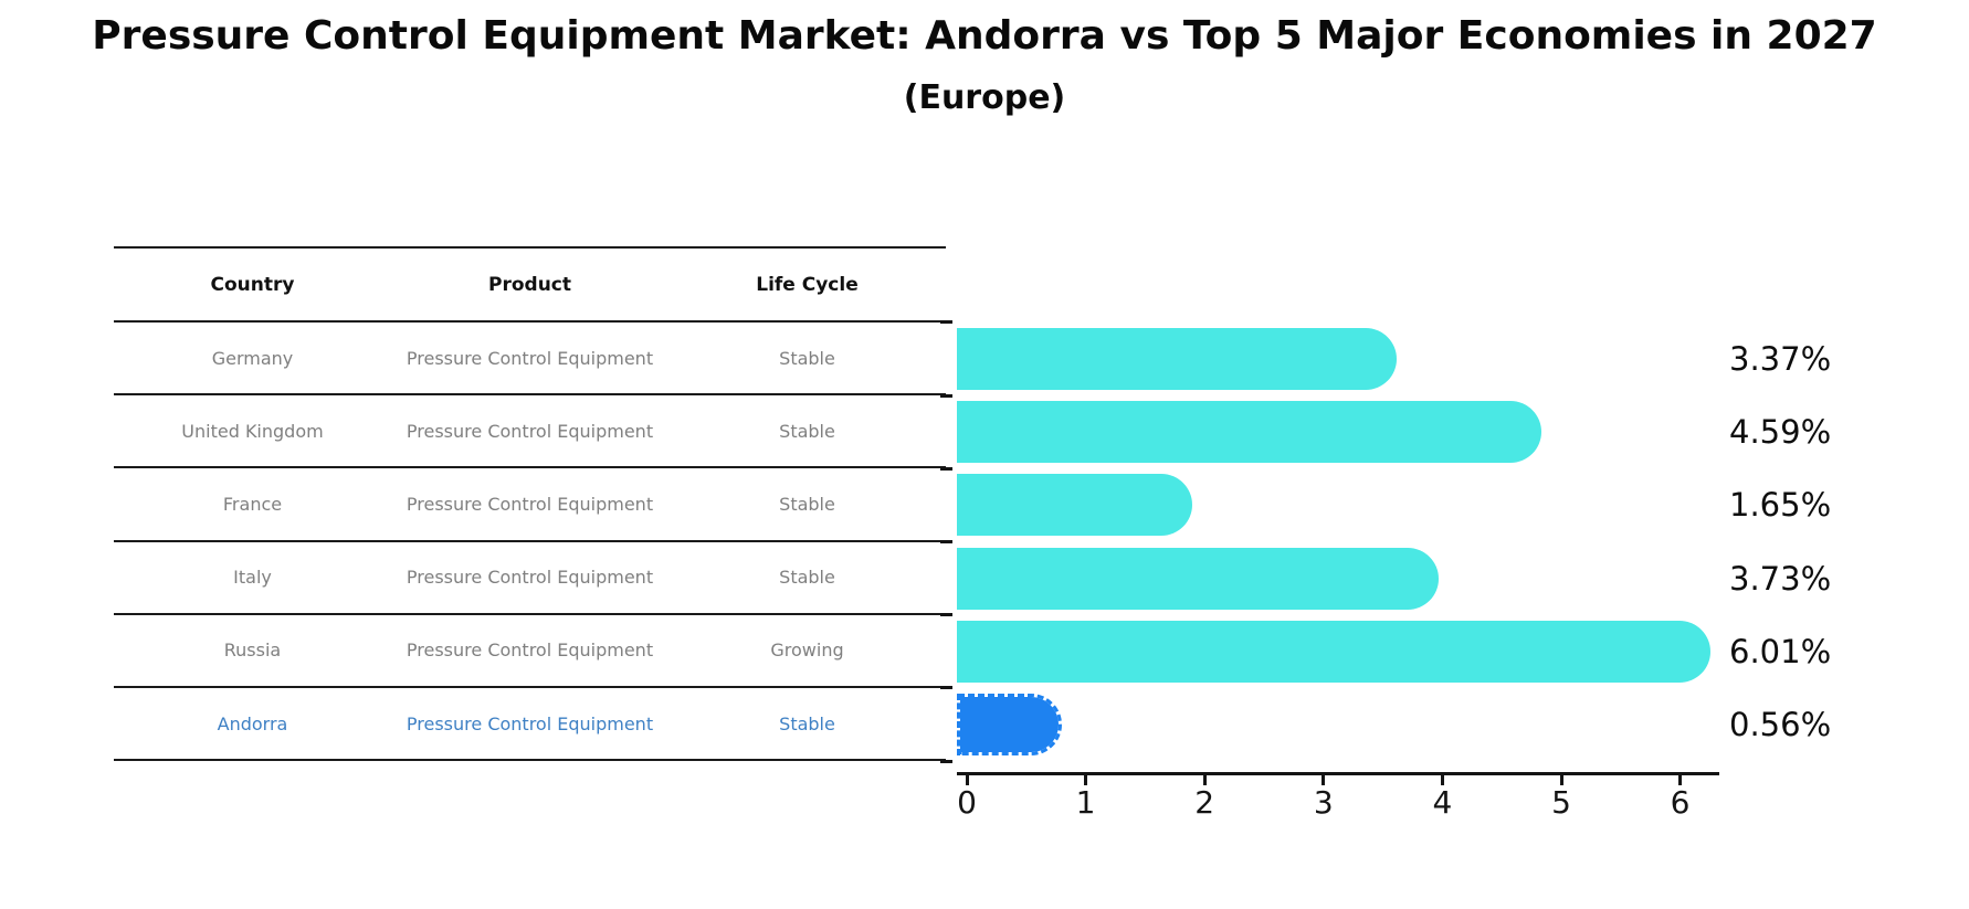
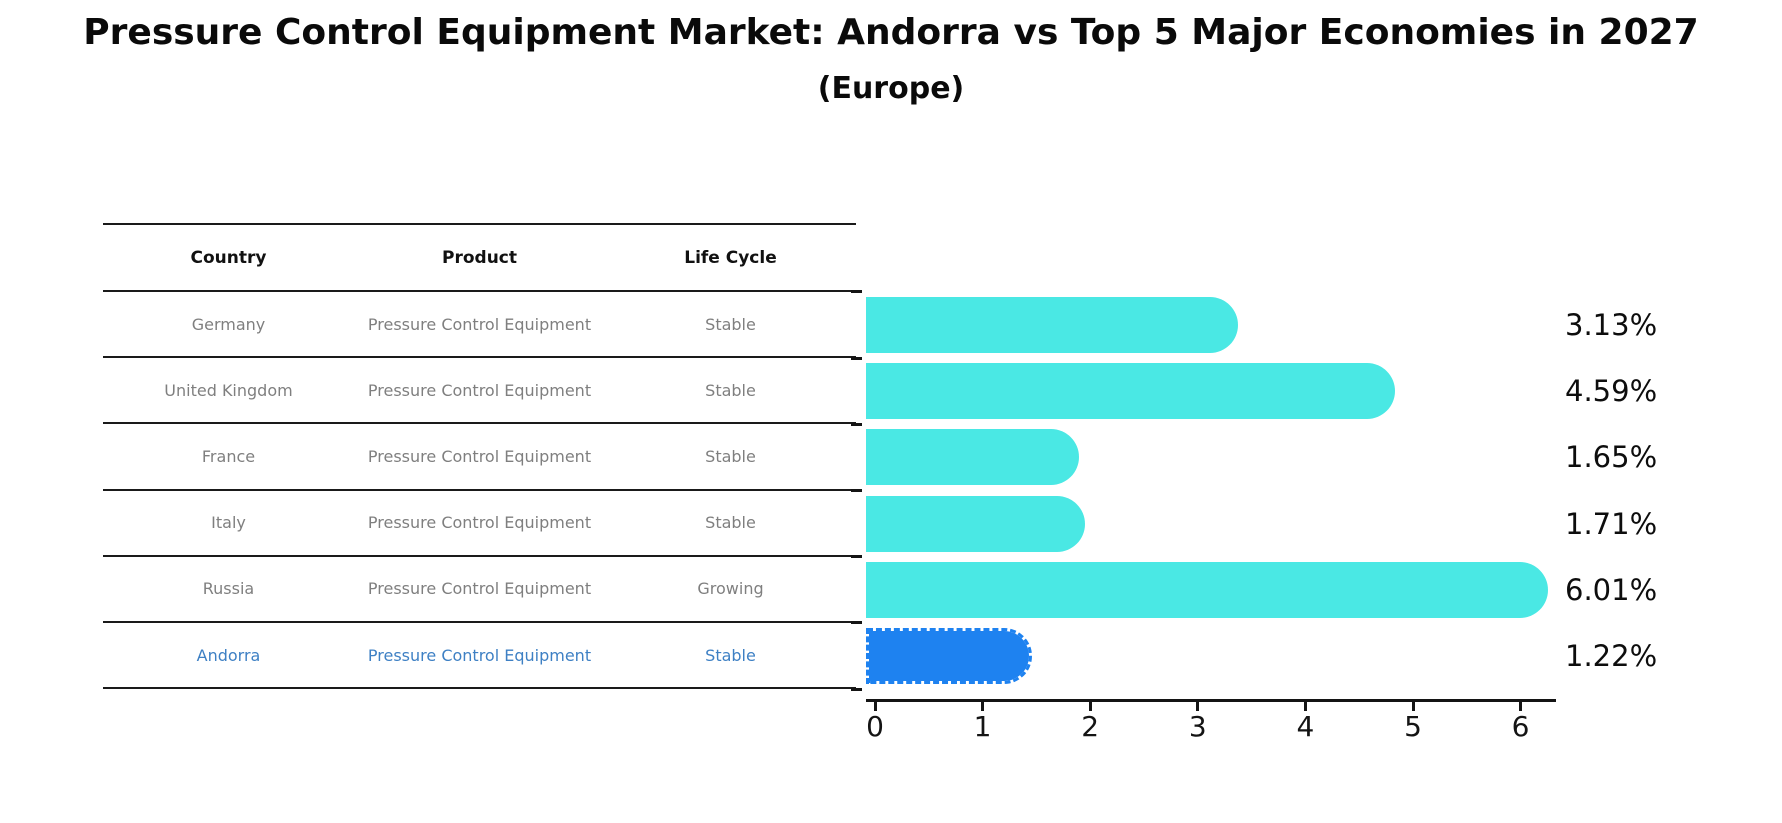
Germany: 3.37% -> 3.13%
Italy: 3.73% -> 1.71%
Andorra: 0.56% -> 1.22%
